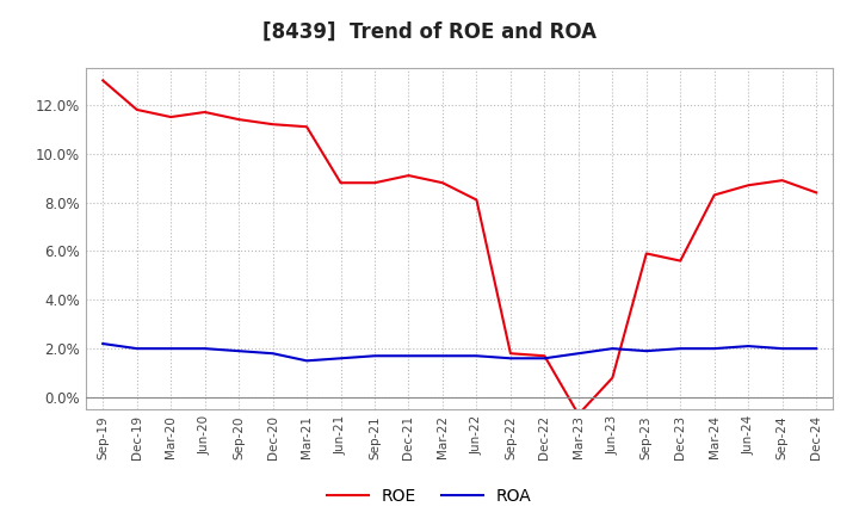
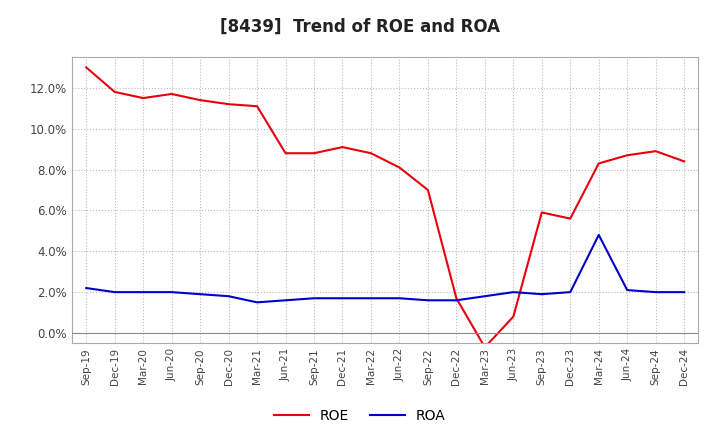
ROE/Sep-22: 1.8% -> 7.0%
ROA/Mar-24: 2.0% -> 4.8%
